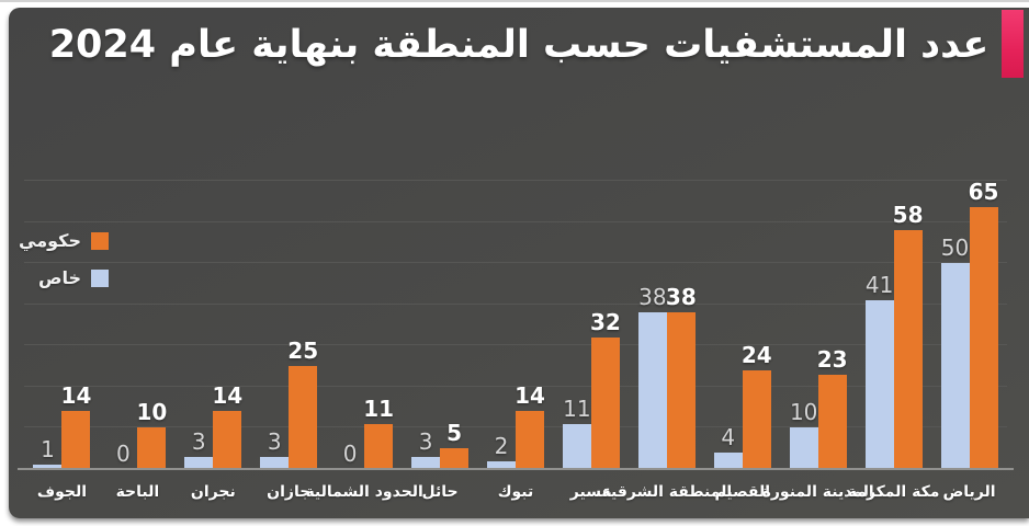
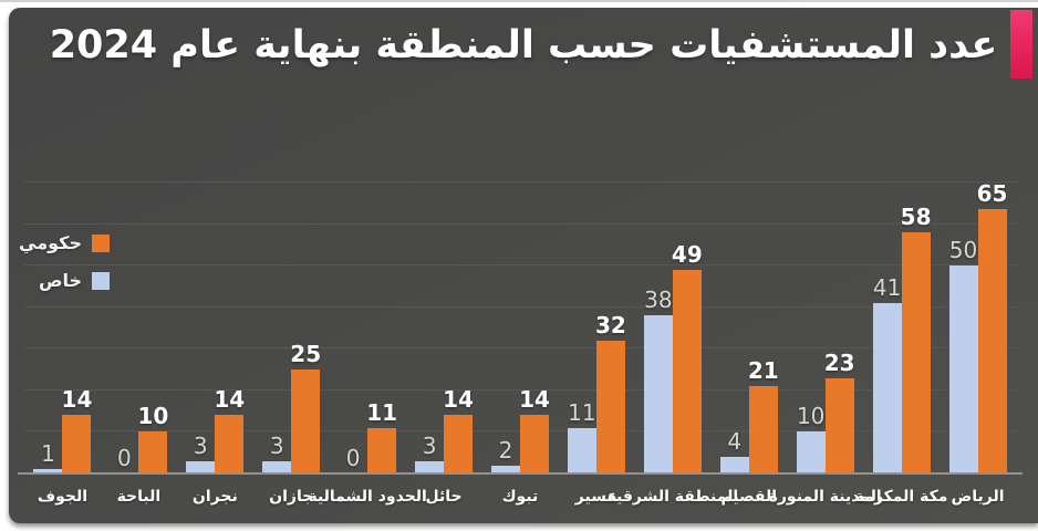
حكومي/القصيم: 24 -> 21
حكومي/المنطقة الشرقية: 38 -> 49
حكومي/حائل: 5 -> 14
